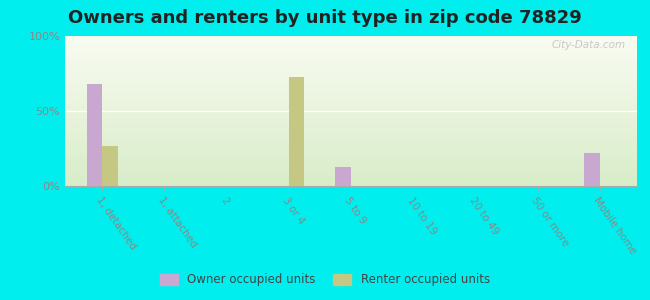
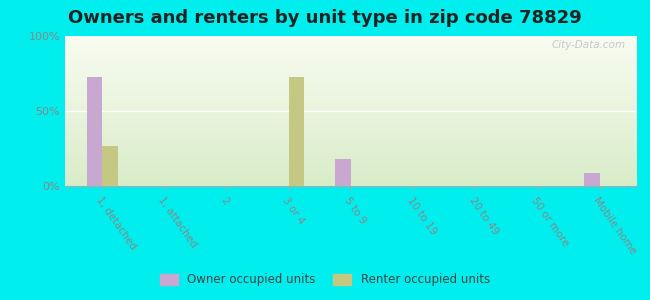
Owner occupied units/1, detached: 68% -> 73%
Owner occupied units/5 to 9: 13% -> 18%
Owner occupied units/Mobile home: 22% -> 9%
